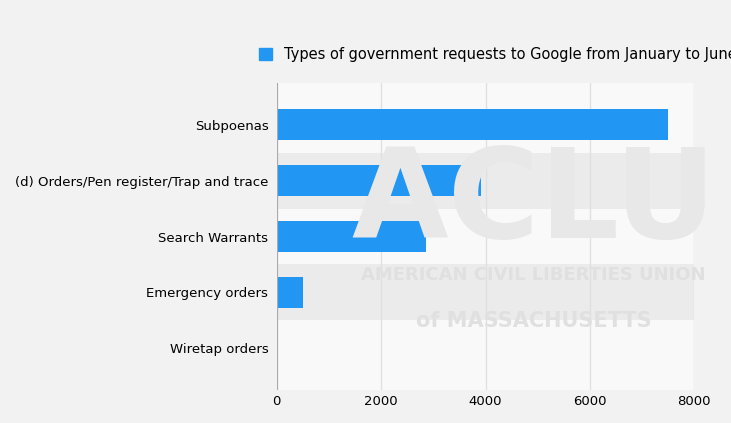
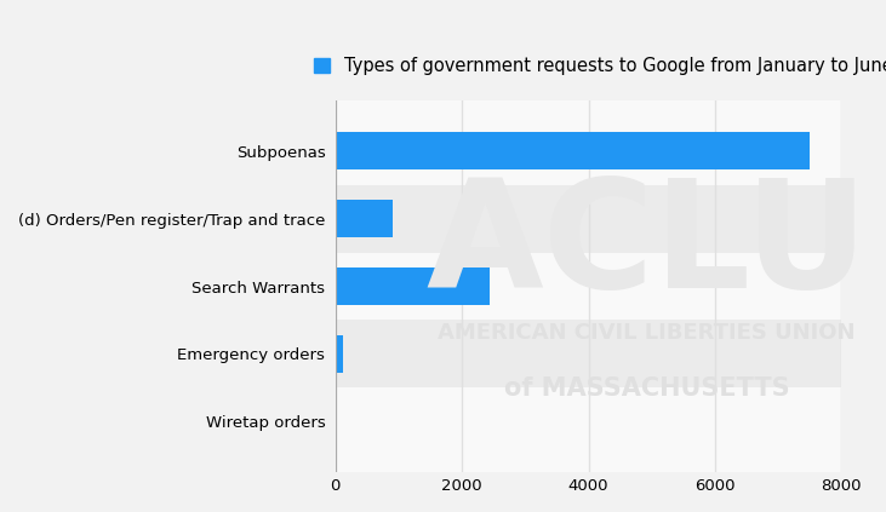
(d) Orders/Pen register/Trap and trace: 3920 -> 900
Search Warrants: 2860 -> 2430
Emergency orders: 500 -> 130
